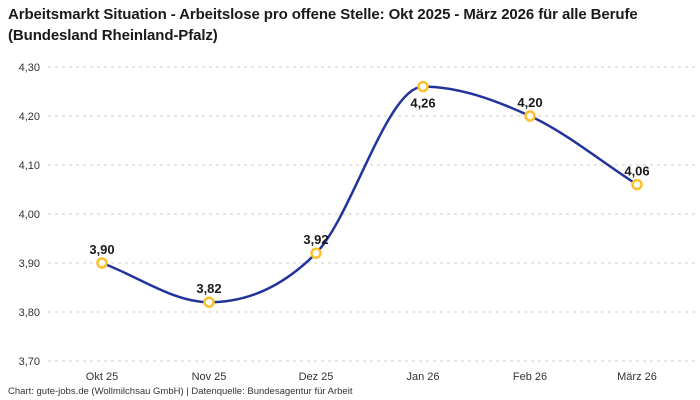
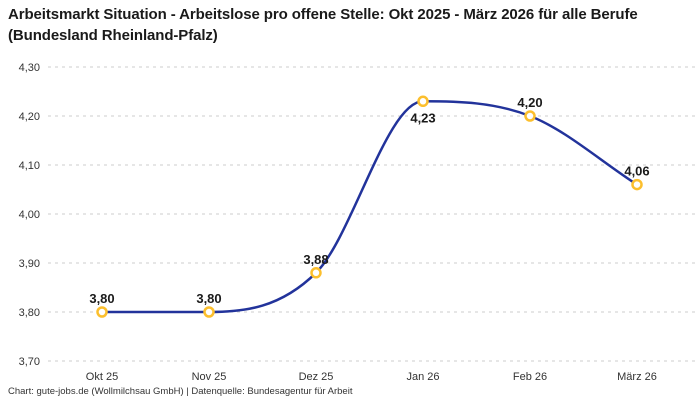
Okt 25: 3,90 -> 3,80
Nov 25: 3,82 -> 3,80
Dez 25: 3,92 -> 3,88
Jan 26: 4,26 -> 4,23
